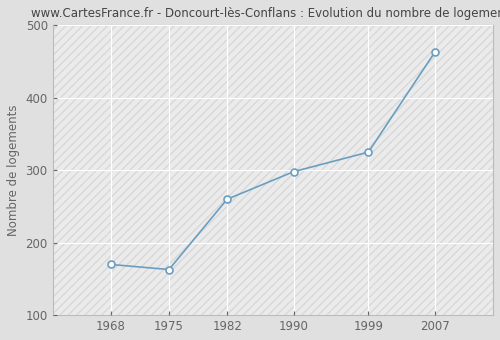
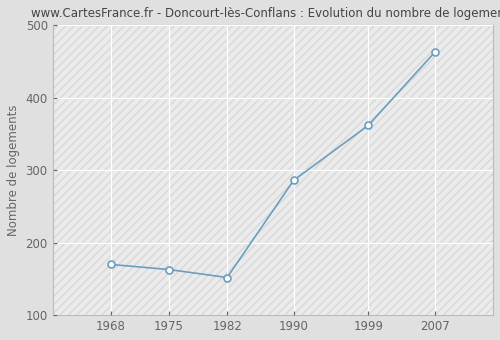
1982: 260 -> 152
1990: 298 -> 286
1999: 325 -> 362
